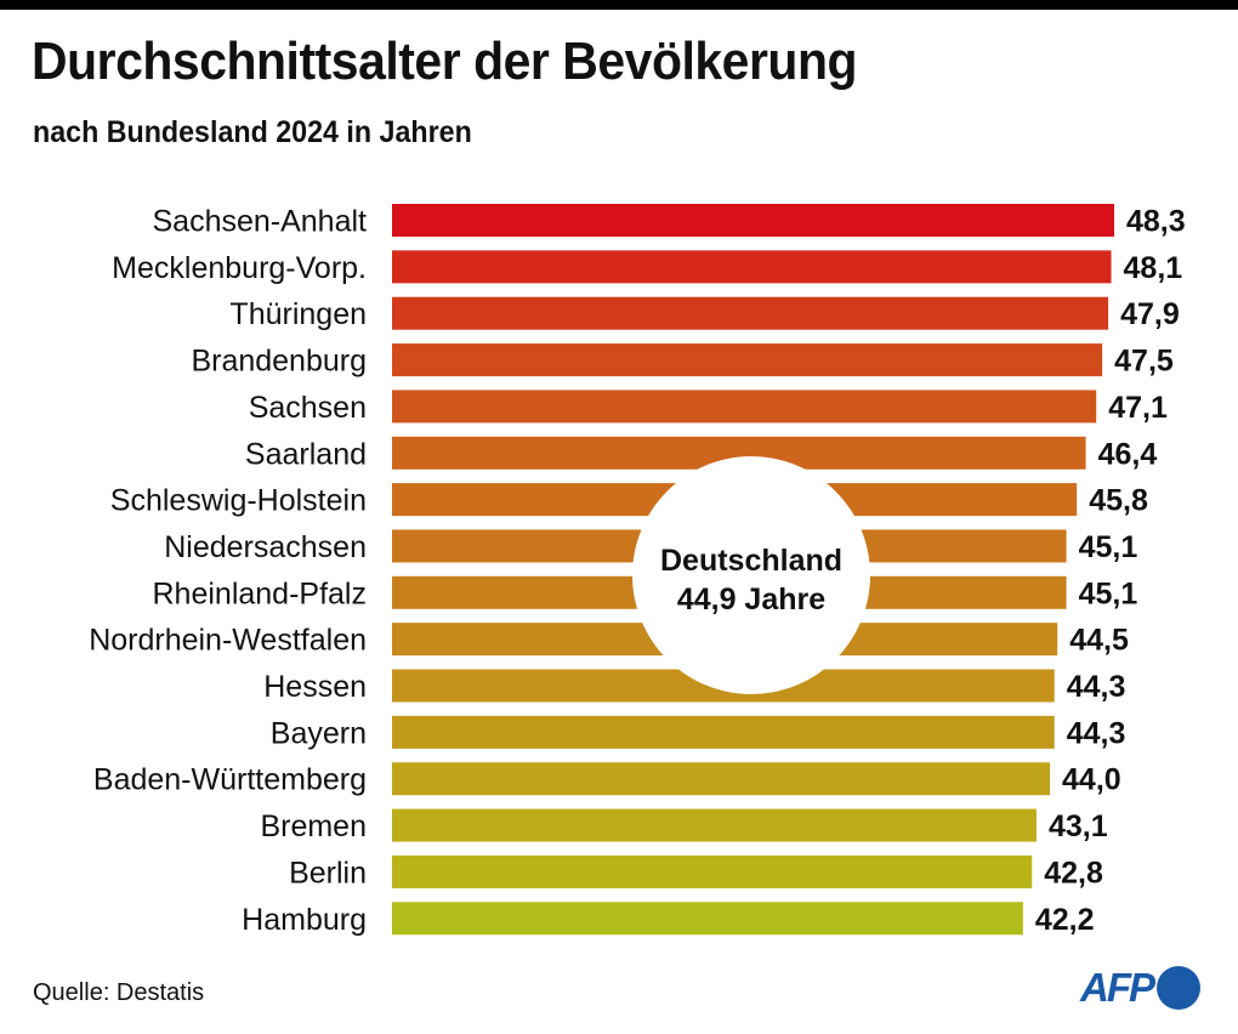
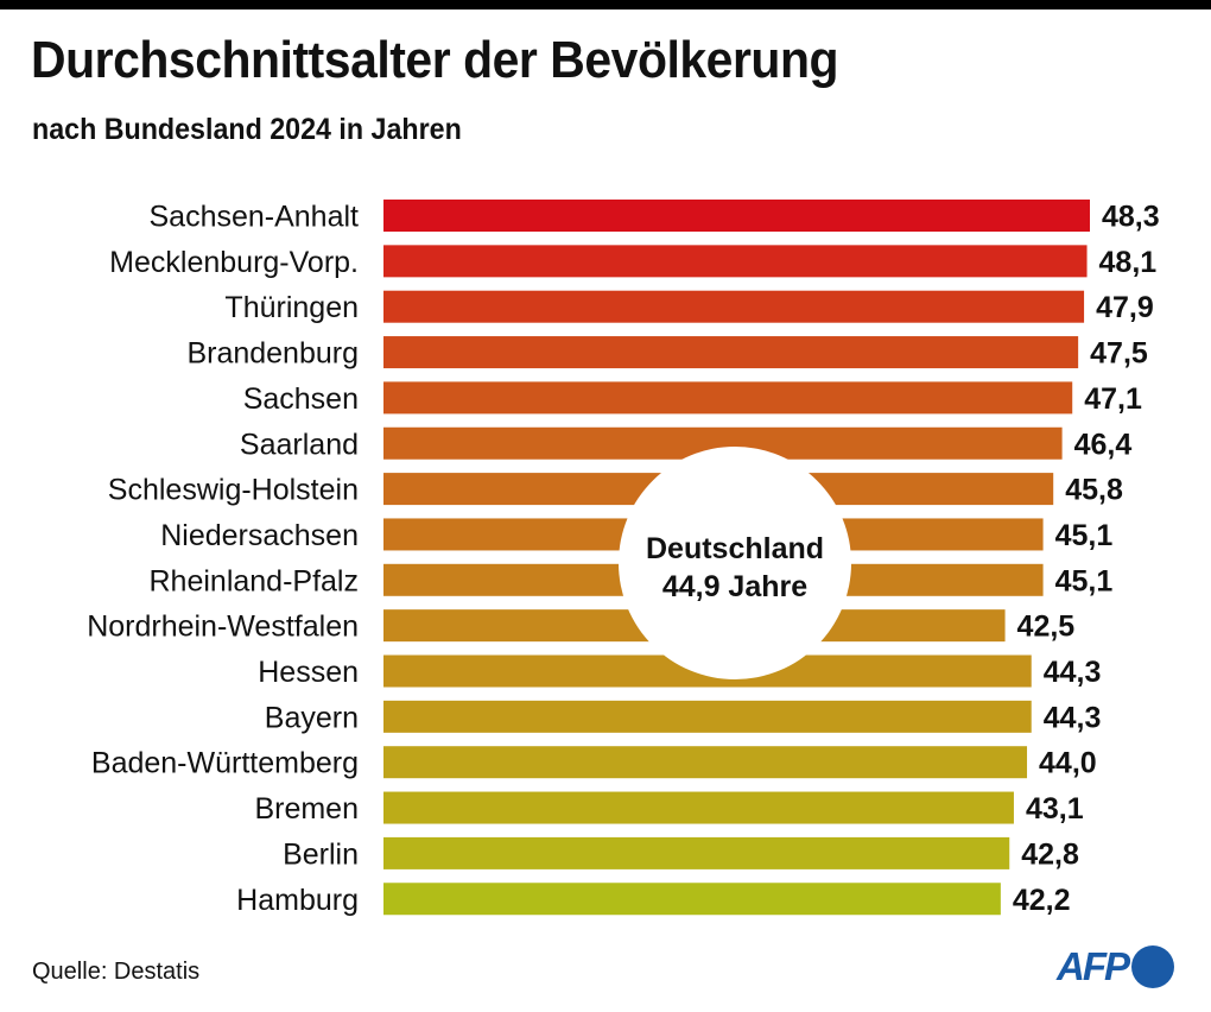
Nordrhein-Westfalen: 44,5 -> 42,5
